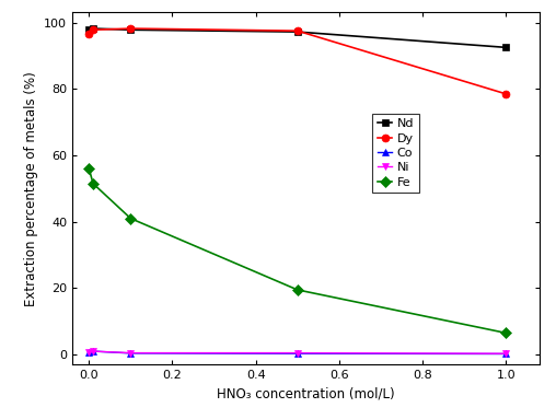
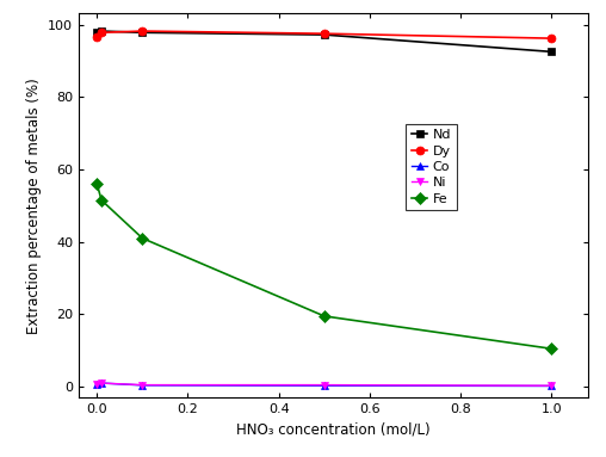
Dy/1.0: 78.5 -> 96.2
Fe/1.0: 6.5 -> 10.5
